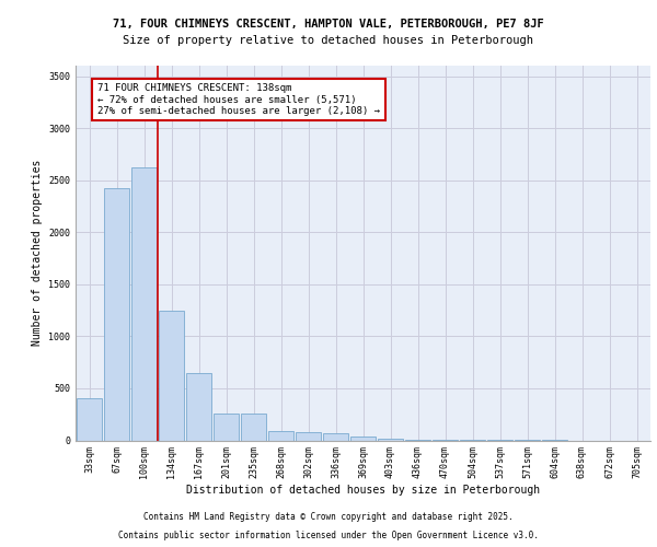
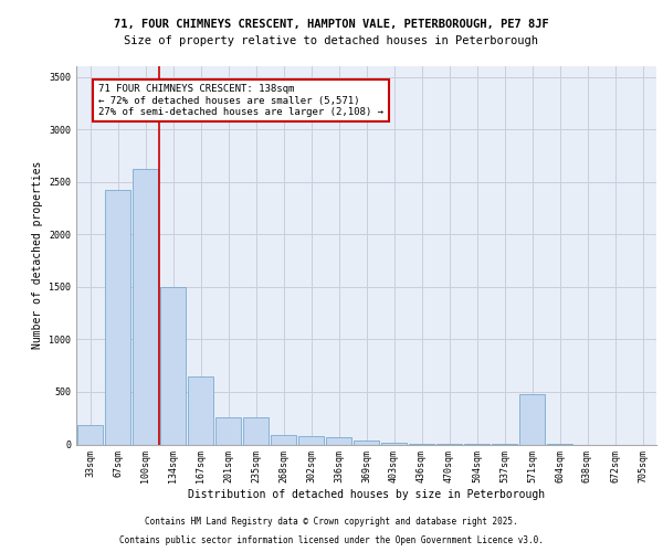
33sqm: 400 -> 180
134sqm: 1250 -> 1500
571sqm: 0 -> 480
